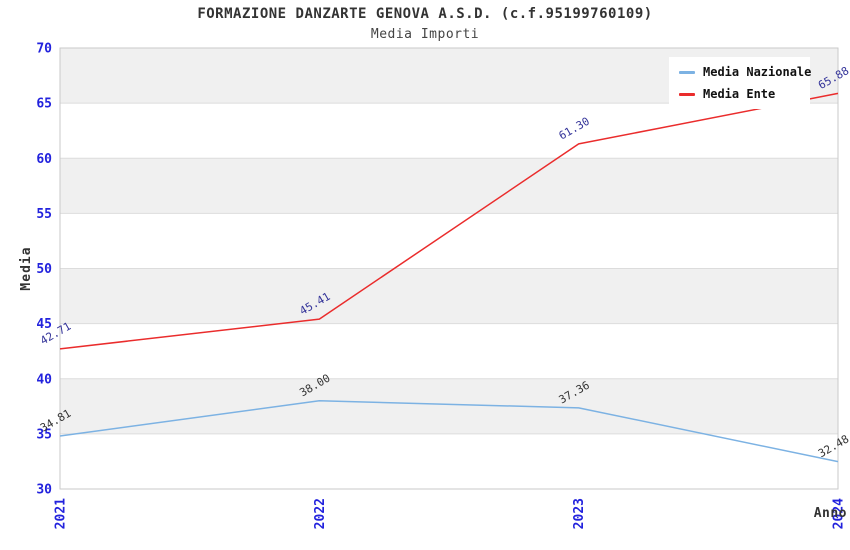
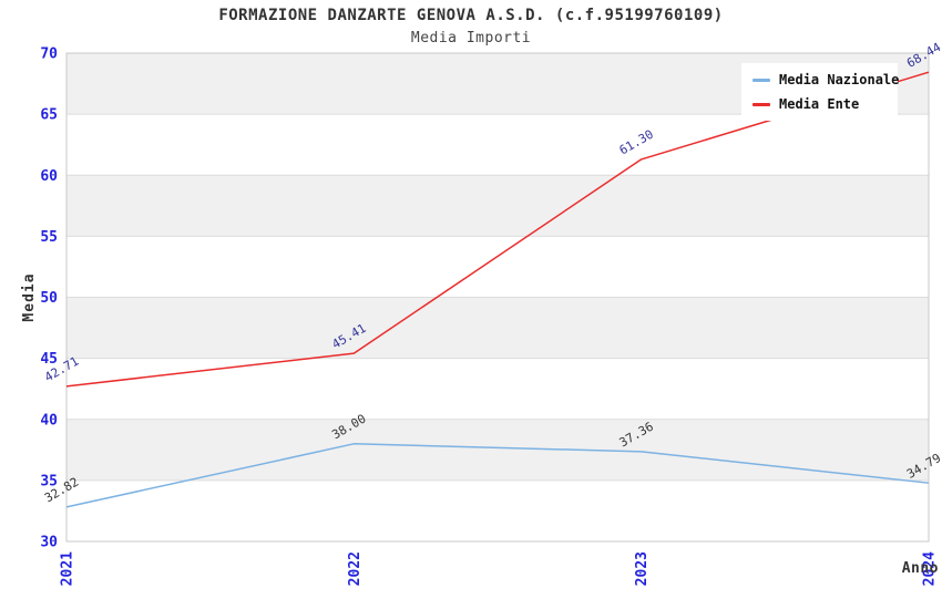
Media Nazionale/2021: 34.81 -> 32.82
Media Nazionale/2024: 32.48 -> 34.79
Media Ente/2024: 65.88 -> 68.44
